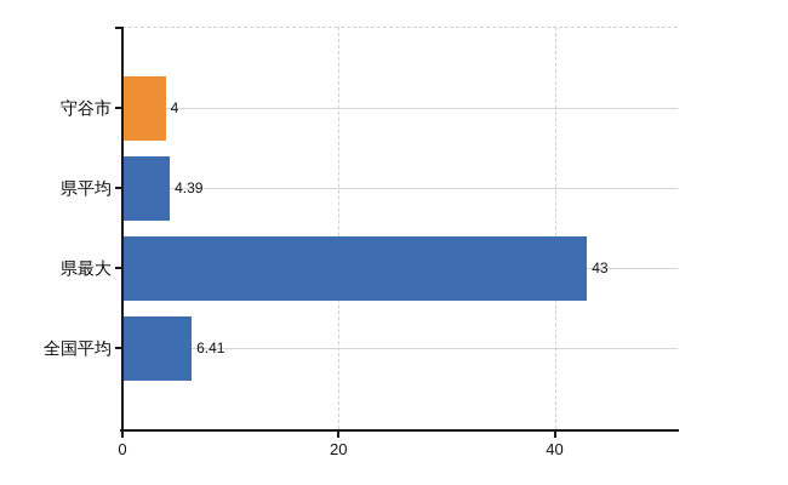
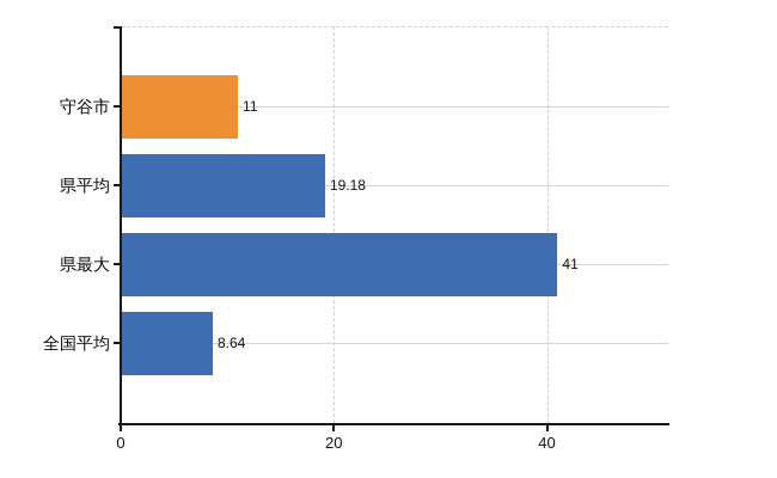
守谷市: 4 -> 11
県平均: 4.39 -> 19.18
県最大: 43 -> 41
全国平均: 6.41 -> 8.64
